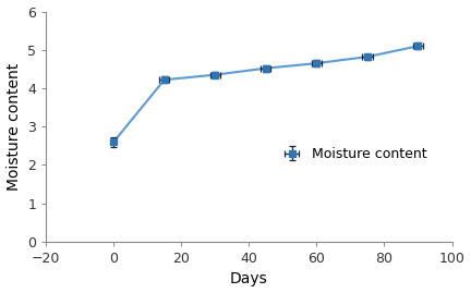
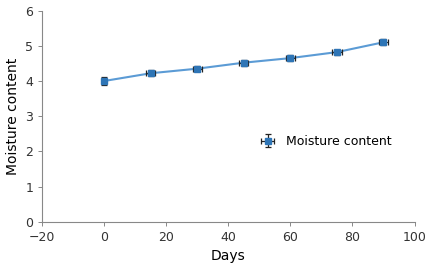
0: 2.60 -> 4.00
